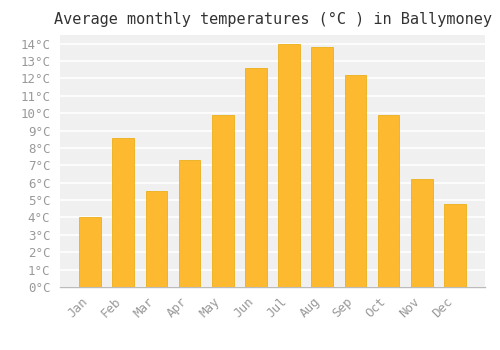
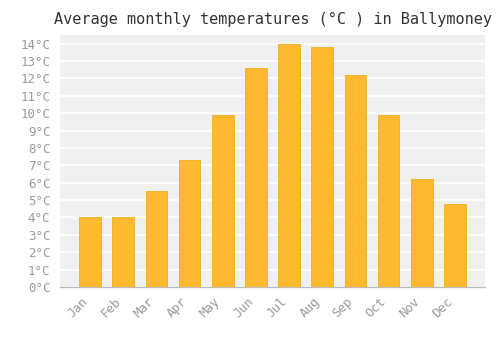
Feb: 8.6°C -> 4.0°C
